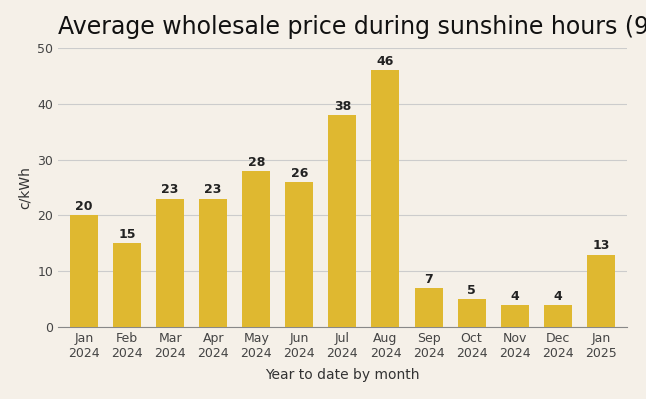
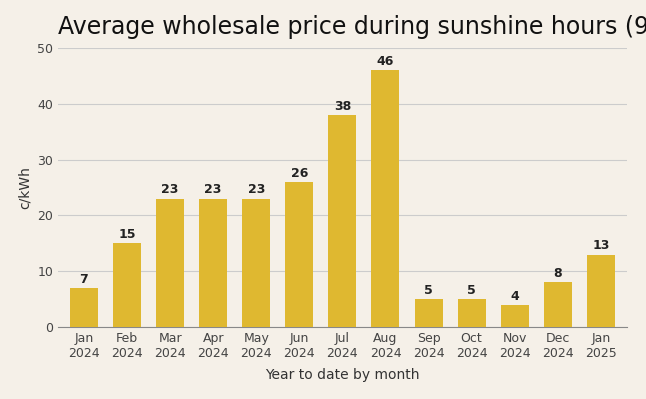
Jan 2024: 20 -> 7
May 2024: 28 -> 23
Sep 2024: 7 -> 5
Dec 2024: 4 -> 8
